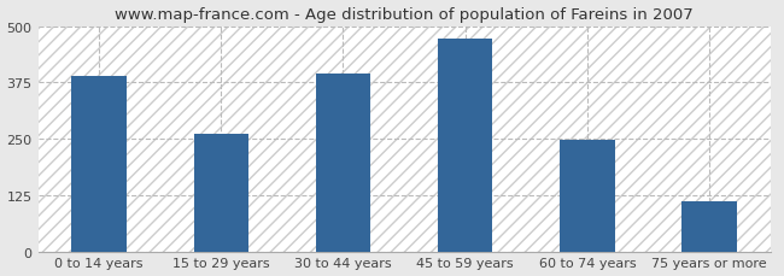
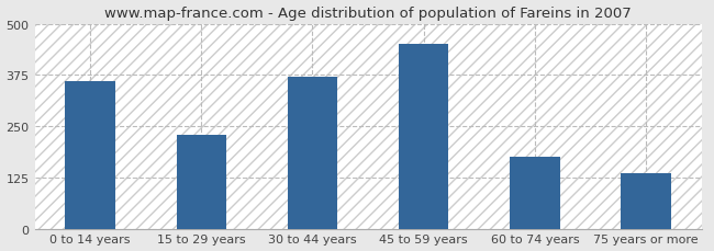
0 to 14 years: 388 -> 360
15 to 29 years: 262 -> 230
30 to 44 years: 395 -> 370
45 to 59 years: 472 -> 450
60 to 74 years: 248 -> 175
75 years or more: 112 -> 135
